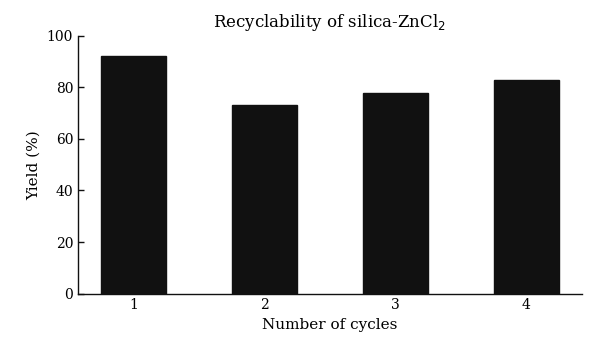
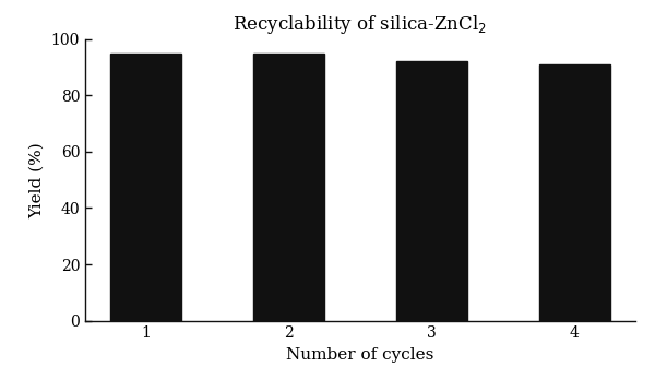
1: 92 -> 95
2: 73 -> 95
3: 78 -> 92
4: 83 -> 91
